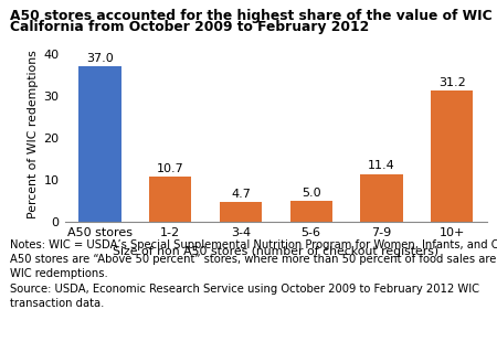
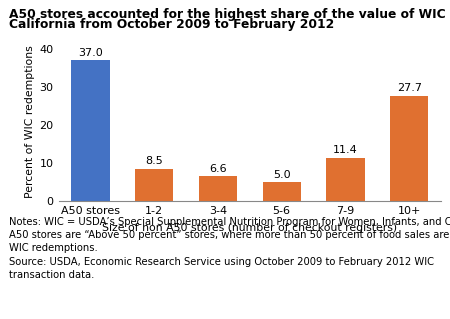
1-2: 10.7 -> 8.5
3-4: 4.7 -> 6.6
10+: 31.2 -> 27.7
